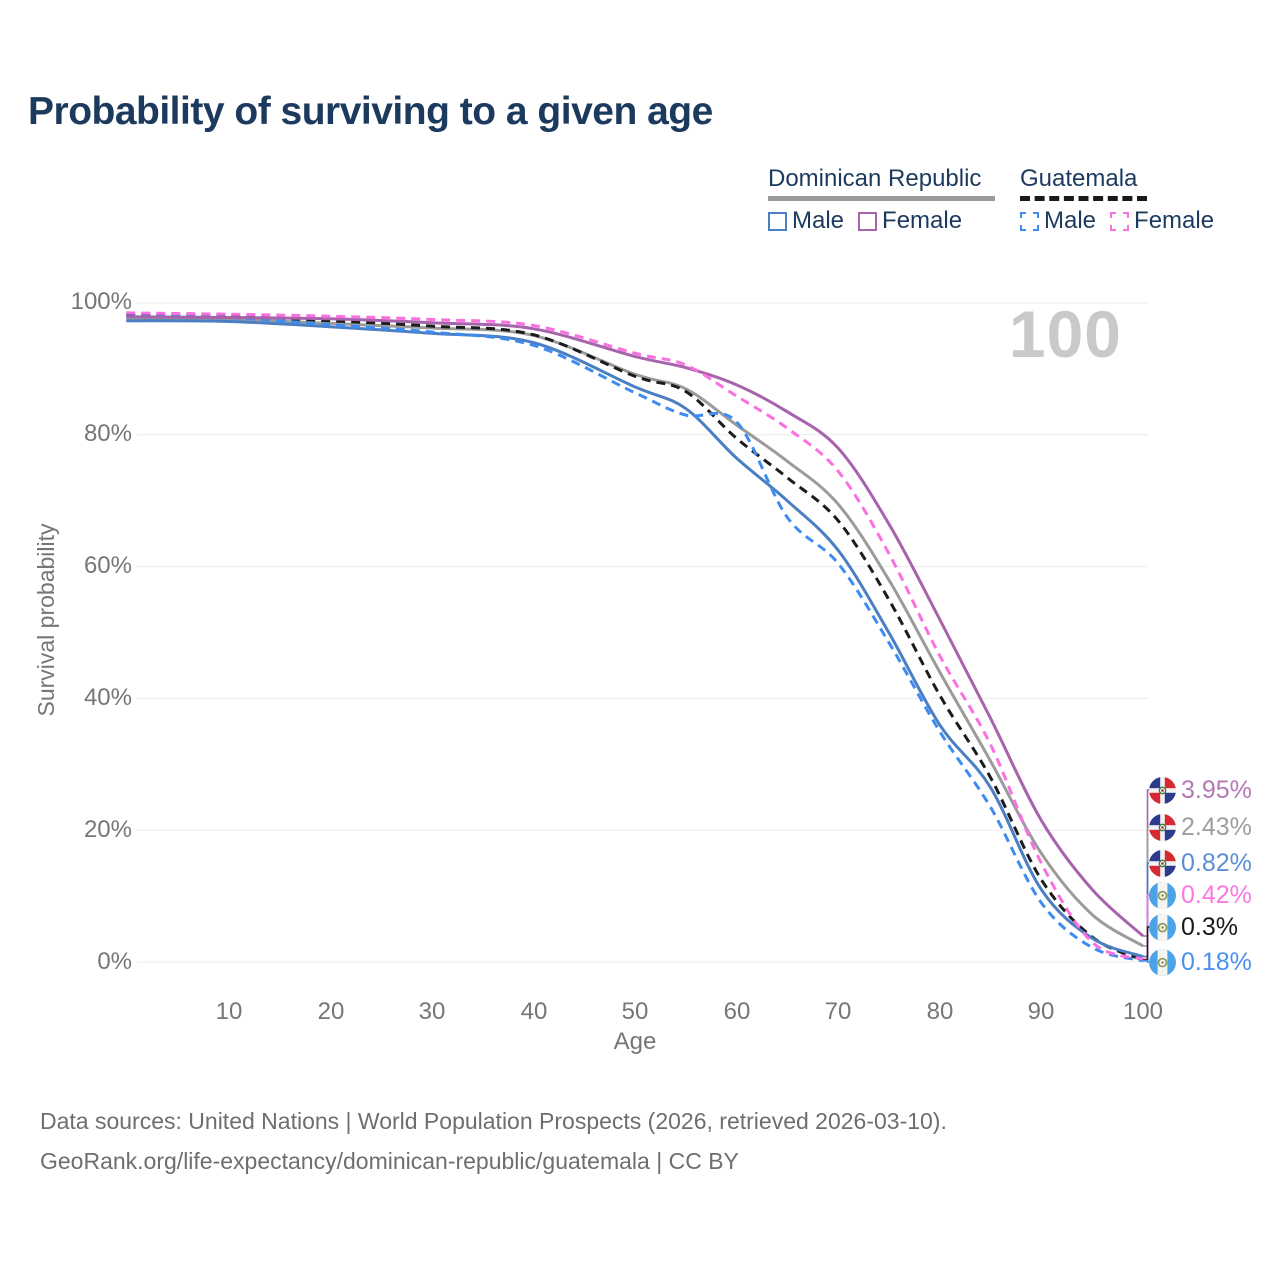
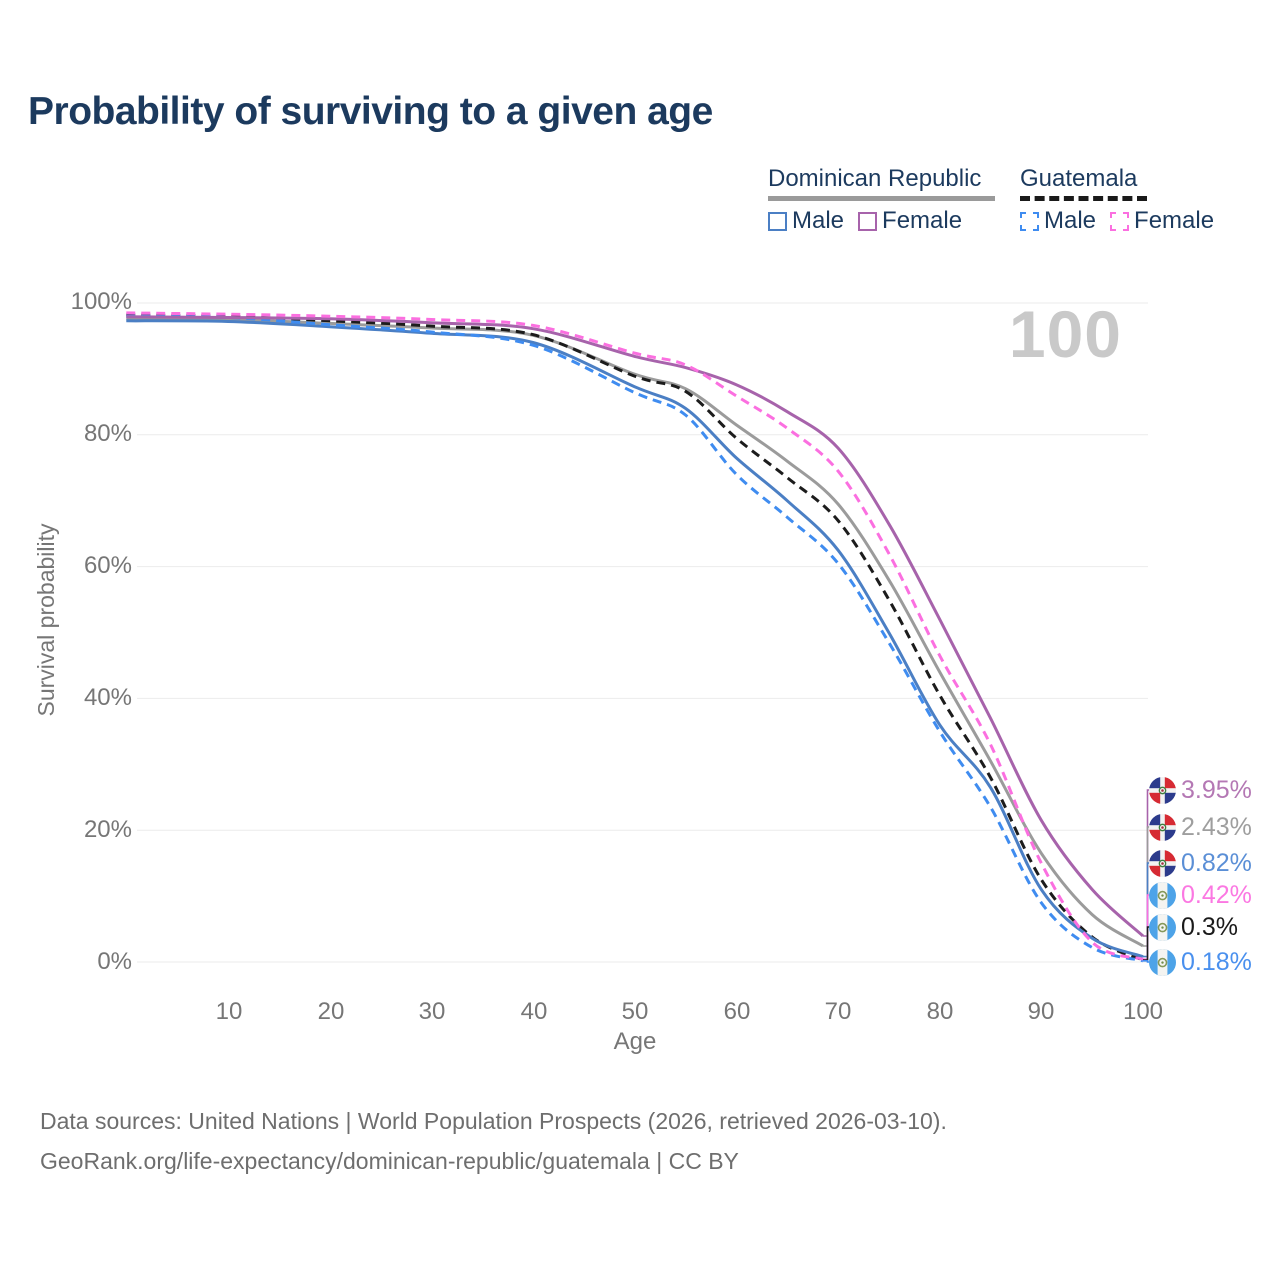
Guatemala Male/60: 82% -> 74%
